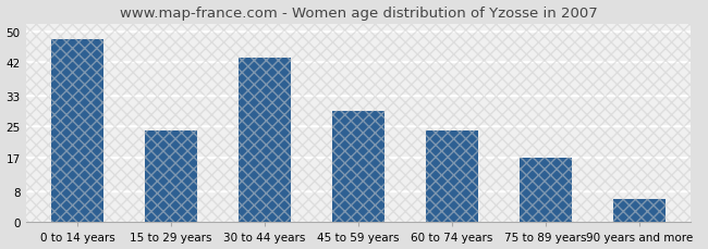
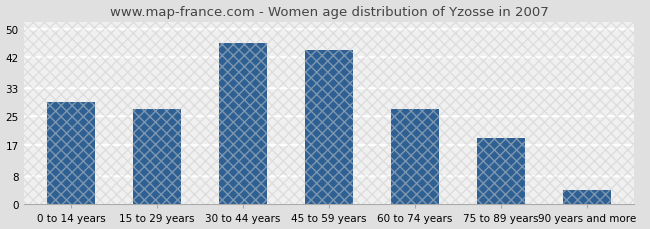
0 to 14 years: 48 -> 29
15 to 29 years: 24 -> 27
30 to 44 years: 43 -> 46
45 to 59 years: 29 -> 44
60 to 74 years: 24 -> 27
75 to 89 years: 17 -> 19
90 years and more: 6 -> 4
